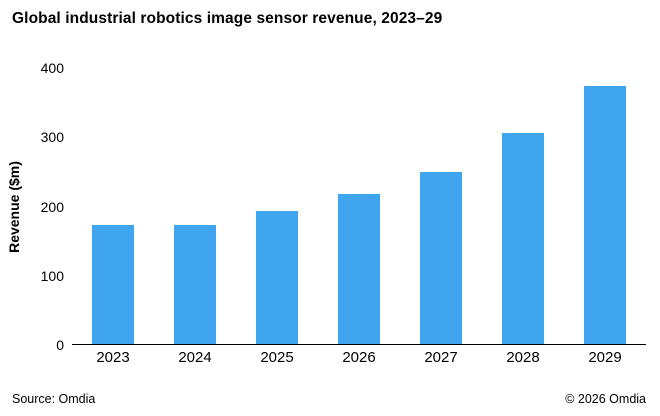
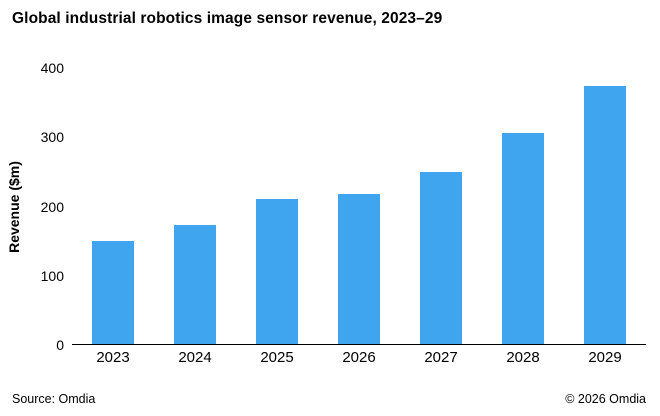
2023: 170 -> 150
2025: 190 -> 210
